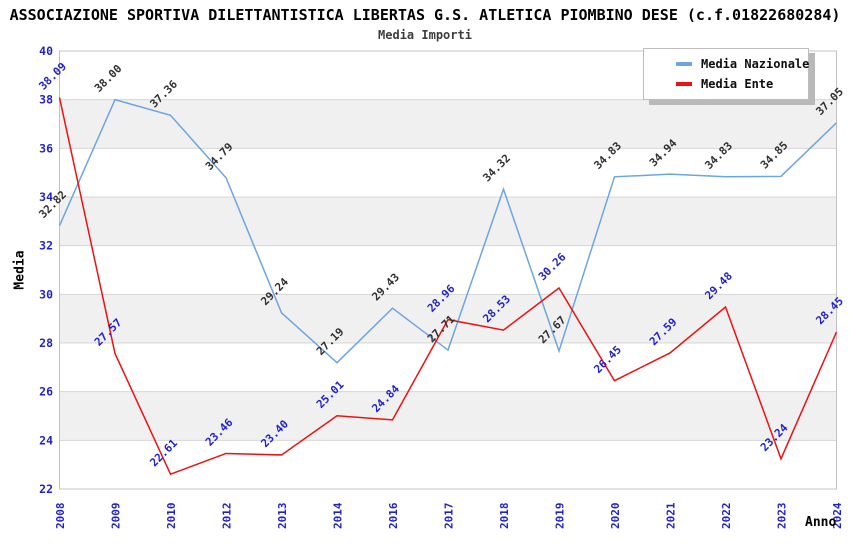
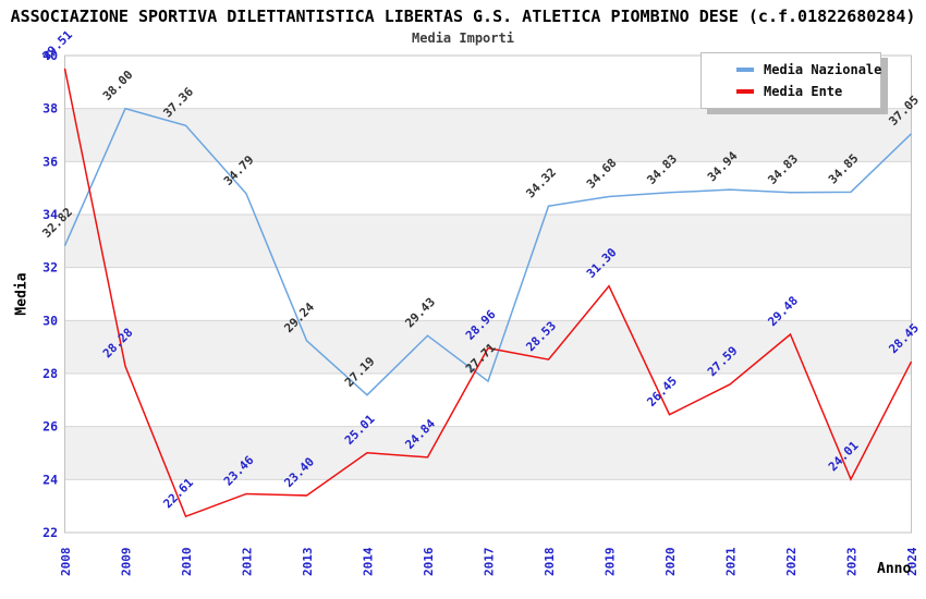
Media Ente/2008: 38.09 -> 39.51
Media Ente/2009: 27.57 -> 28.28
Media Nazionale/2019: 27.67 -> 34.68
Media Ente/2019: 30.26 -> 31.30
Media Ente/2023: 23.24 -> 24.01
